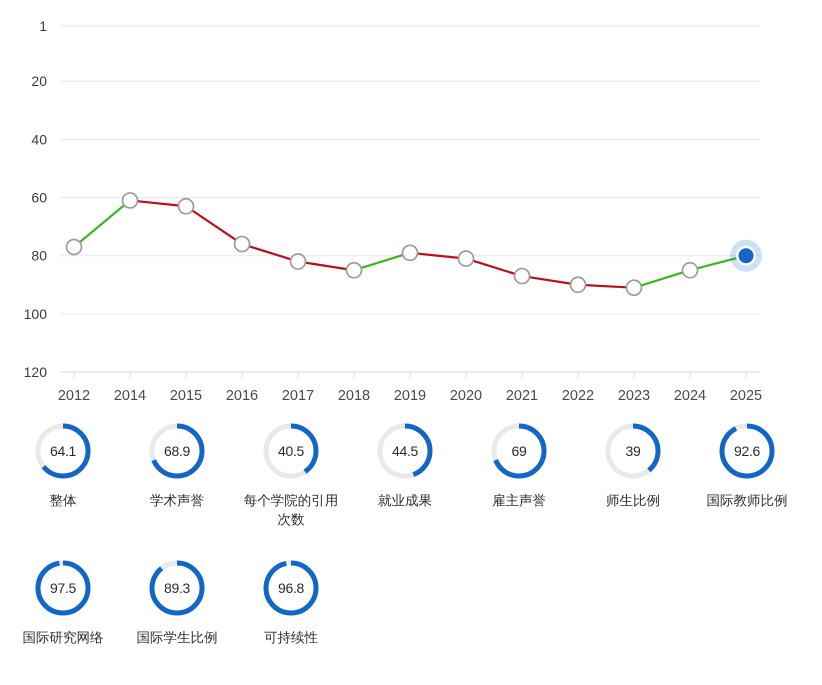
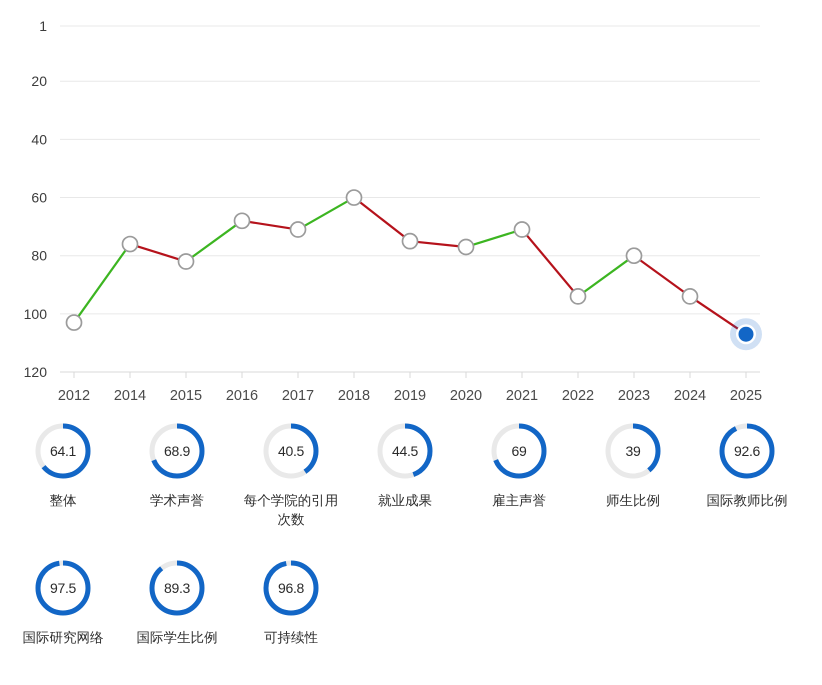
2012: 77 -> 103
2014: 61 -> 76
2015: 63 -> 82
2016: 76 -> 68
2017: 82 -> 71
2018: 85 -> 60
2019: 79 -> 75
2020: 81 -> 77
2021: 87 -> 71
2022: 90 -> 94
2023: 91 -> 80
2024: 85 -> 94
2025: 80 -> 107
